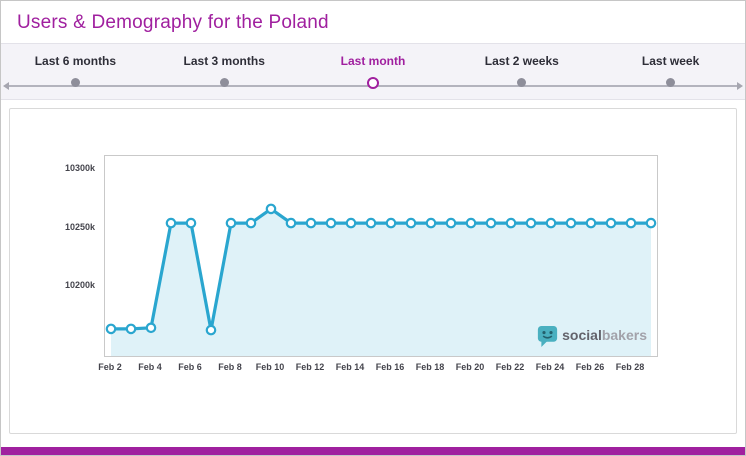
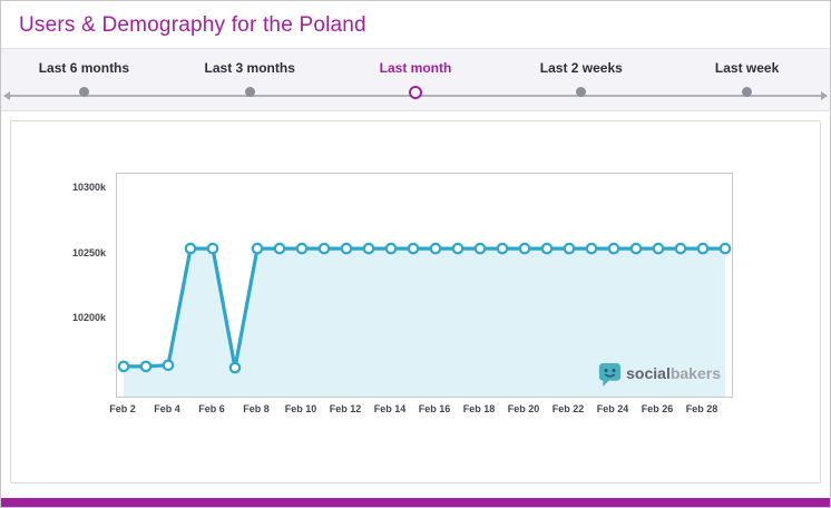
Feb 10: 10265k -> 10253k
